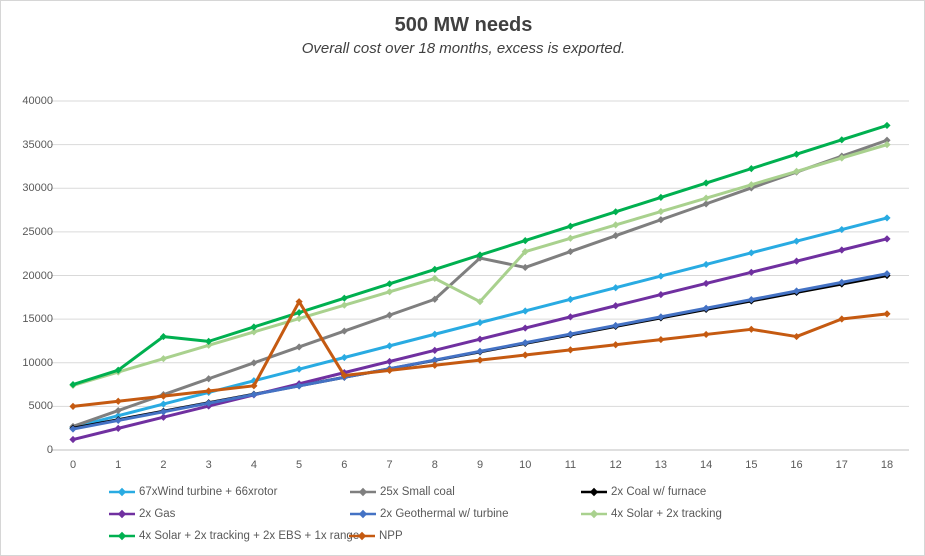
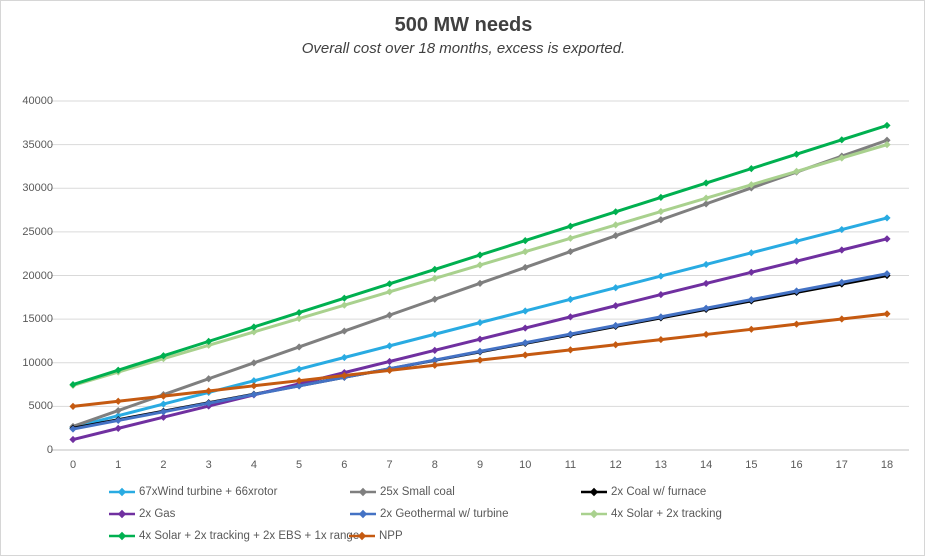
4x Solar + 2x tracking + 2x EBS + 1x range/2: 13000 -> 11000
NPP/5: 17000 -> 8000
25x Small coal/9: 22000 -> 19000
4x Solar + 2x tracking/9: 17000 -> 21000
NPP/16: 13000 -> 14000
